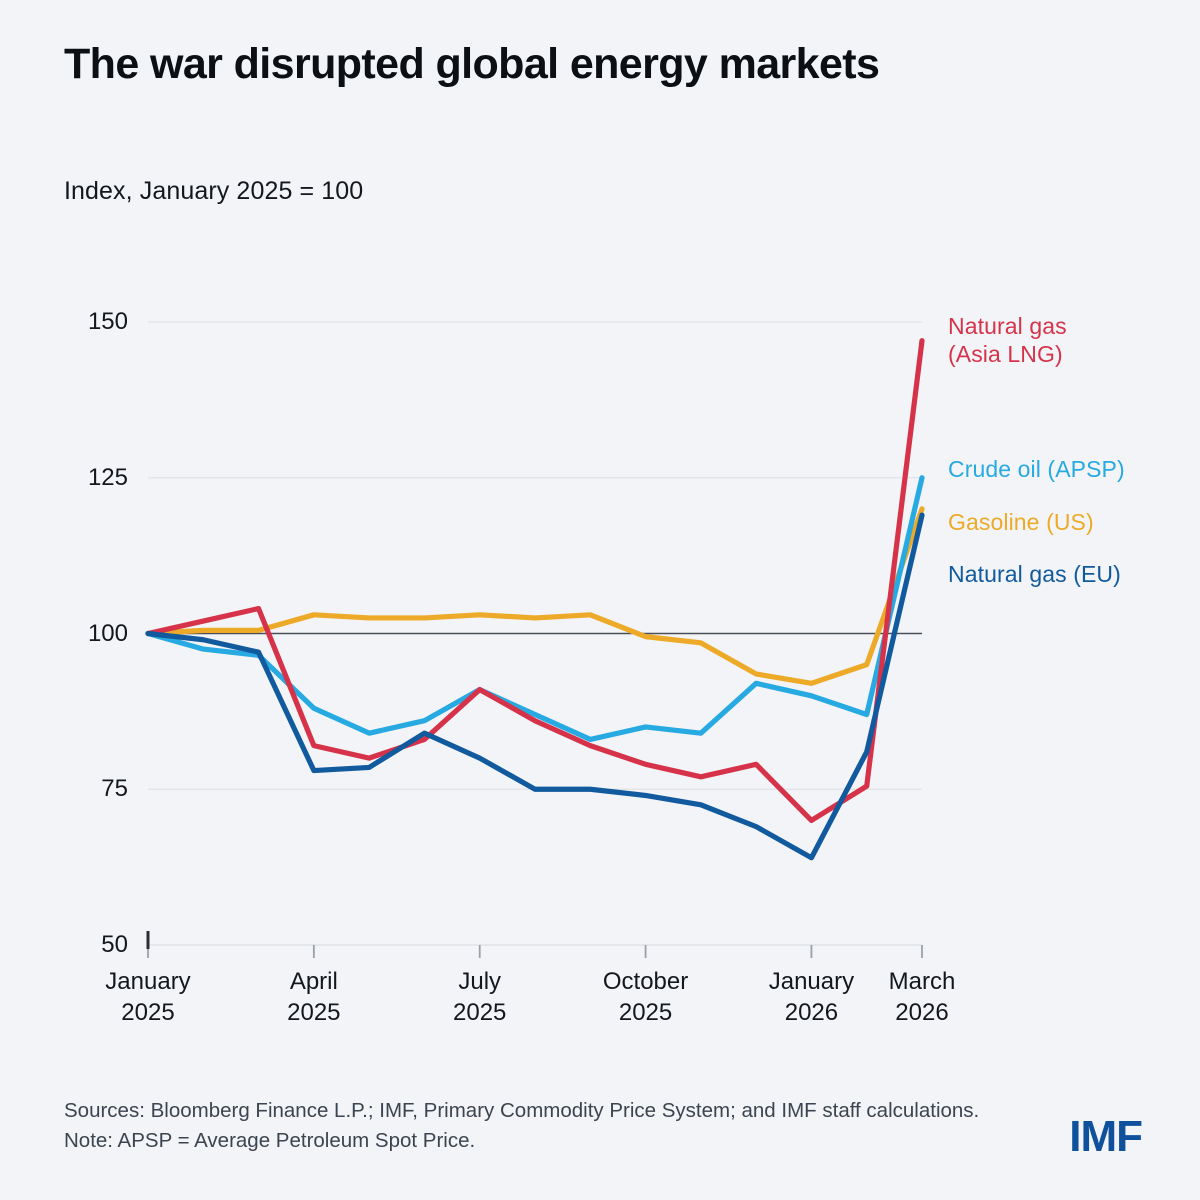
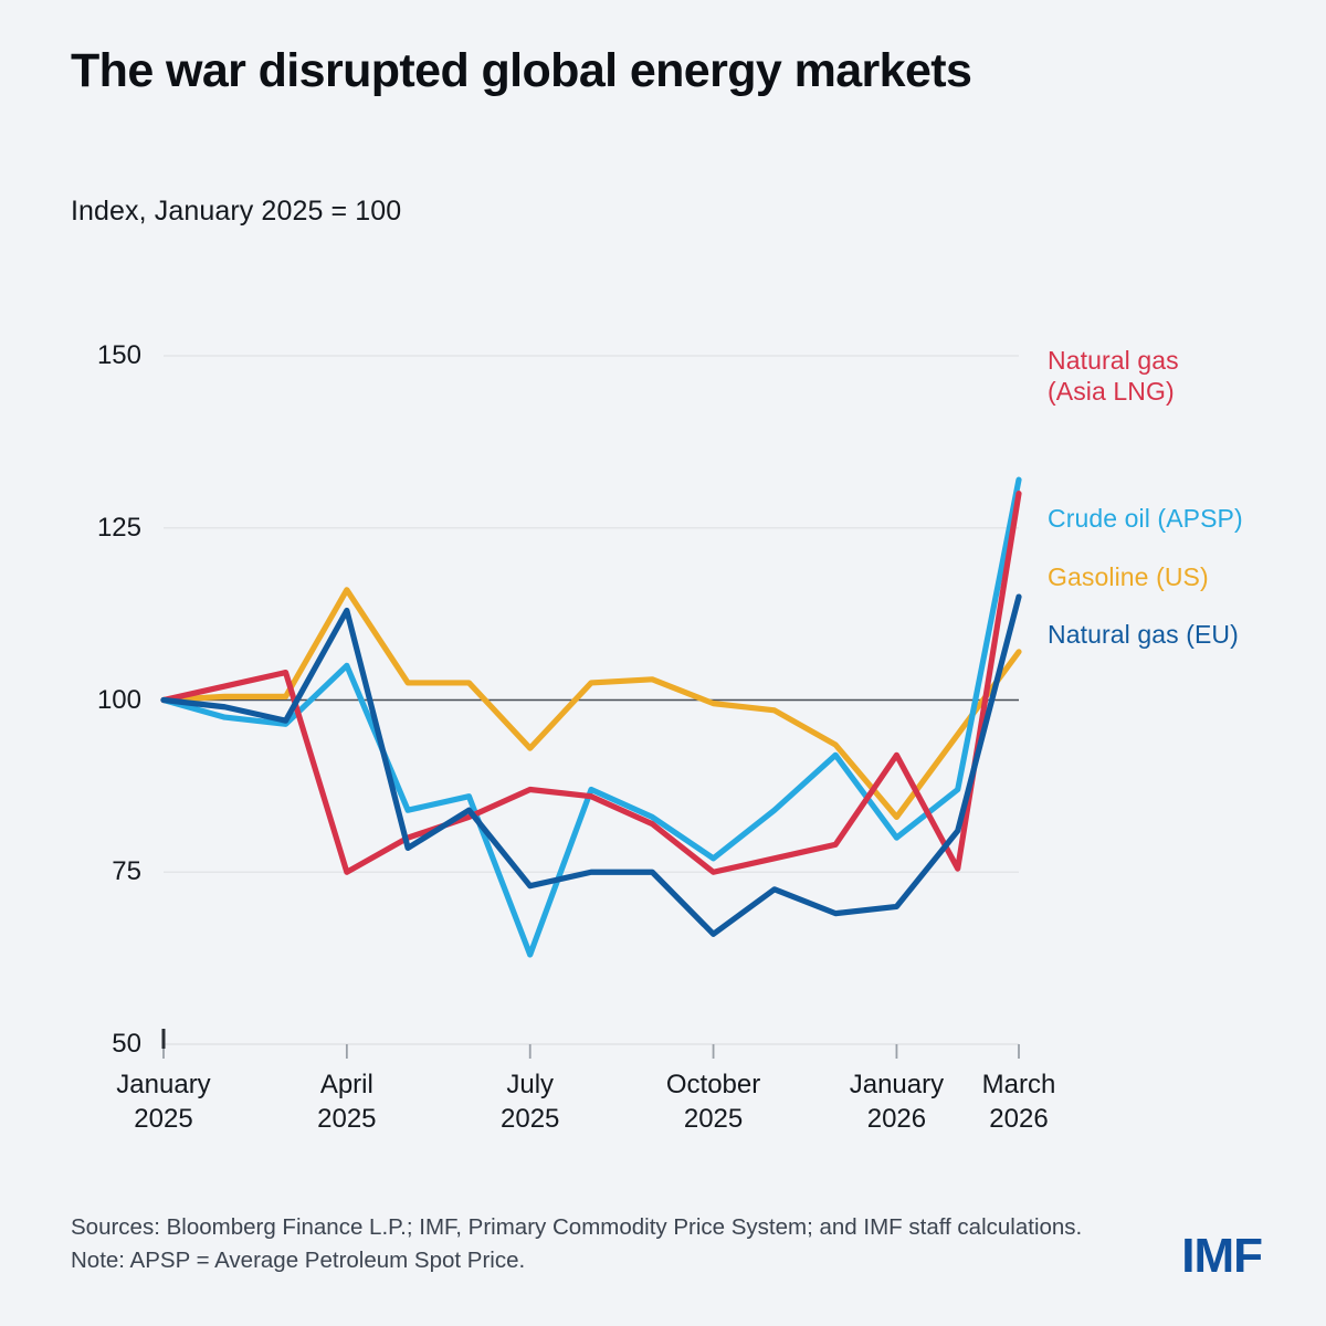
Natural gas (Asia LNG)/April 2025: 82 -> 75
Crude oil (APSP)/April 2025: 88 -> 105
Gasoline (US)/April 2025: 103 -> 116
Natural gas (EU)/April 2025: 78 -> 113
Natural gas (Asia LNG)/July 2025: 91 -> 87
Crude oil (APSP)/July 2025: 91 -> 63
Gasoline (US)/July 2025: 103 -> 93
Natural gas (EU)/July 2025: 80 -> 73
Natural gas (Asia LNG)/October 2025: 79 -> 75
Crude oil (APSP)/October 2025: 85 -> 77
Natural gas (EU)/October 2025: 74 -> 66
Natural gas (Asia LNG)/January 2026: 70 -> 92
Crude oil (APSP)/January 2026: 90 -> 80
Gasoline (US)/January 2026: 92 -> 83
Natural gas (EU)/January 2026: 64 -> 70
Natural gas (Asia LNG)/March 2026: 147 -> 130
Crude oil (APSP)/March 2026: 125 -> 132
Gasoline (US)/March 2026: 120 -> 107
Natural gas (EU)/March 2026: 119 -> 115
